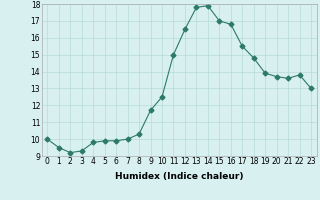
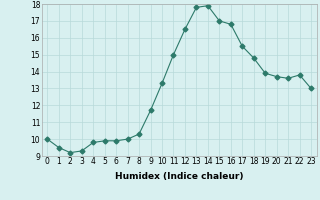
10: 12.5 -> 13.3
